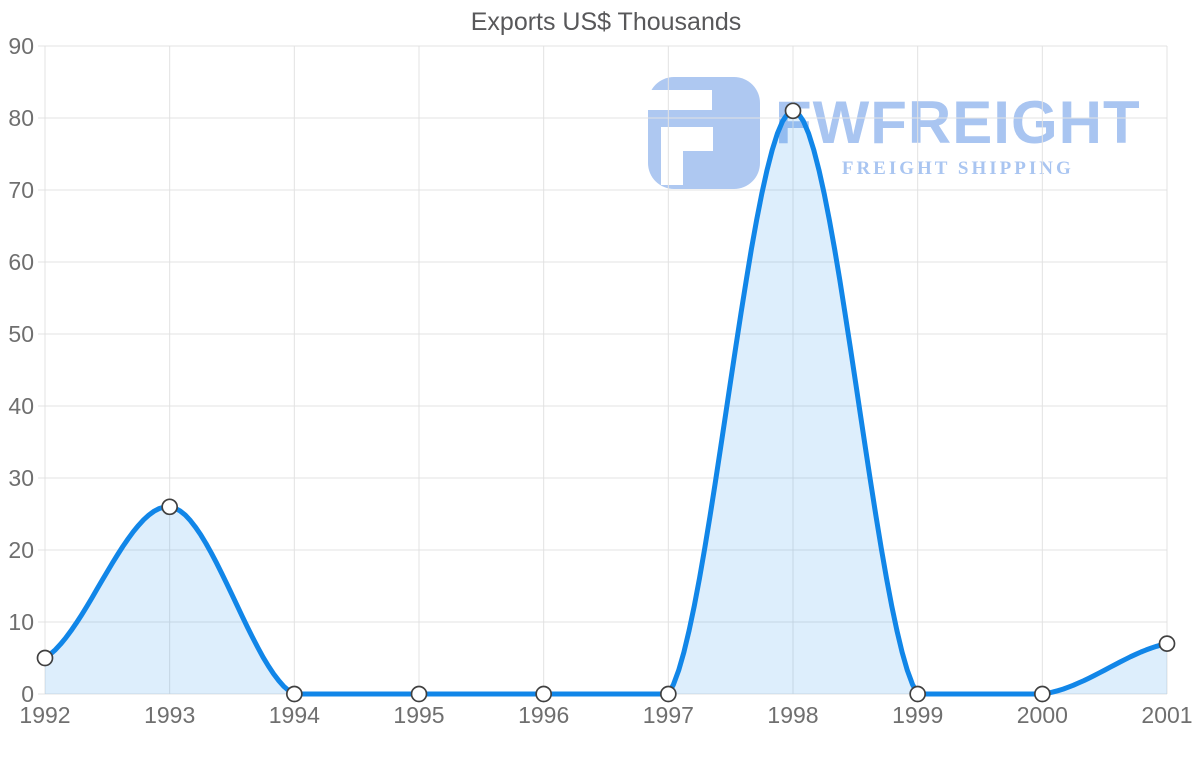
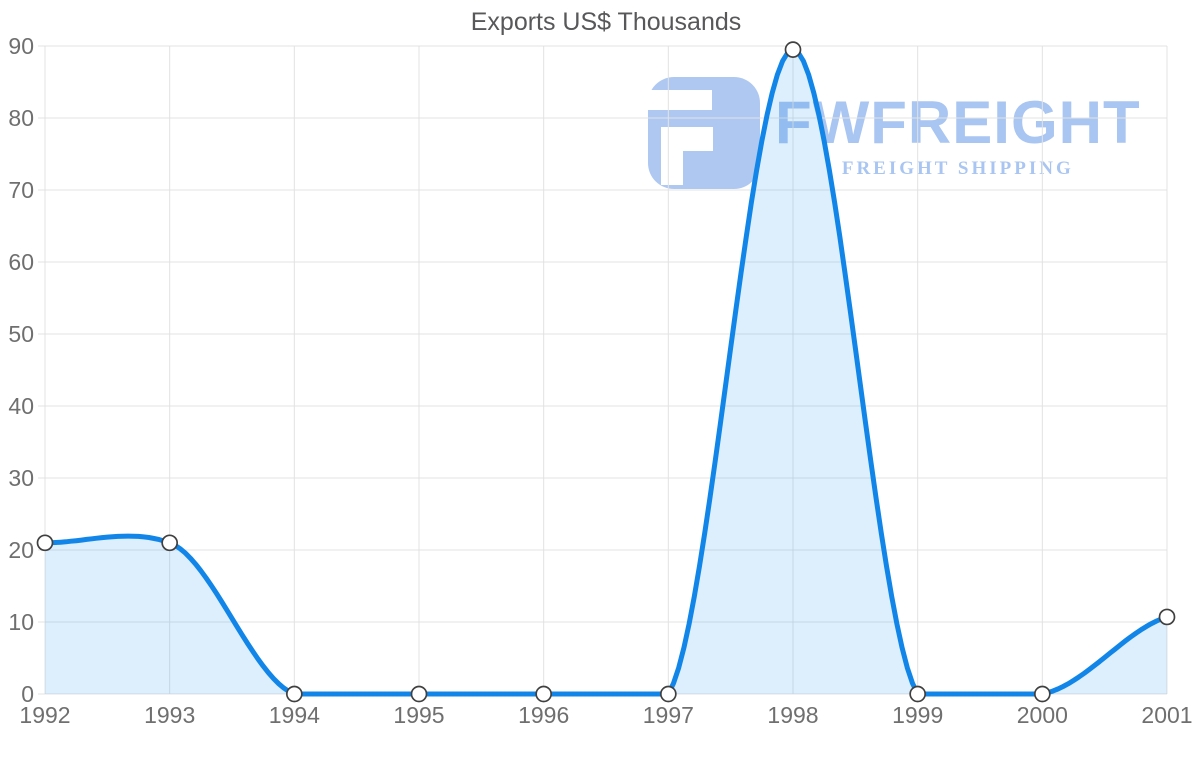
1992: 5 -> 21
1993: 26 -> 21
1998: 81 -> 90
2001: 7 -> 11
